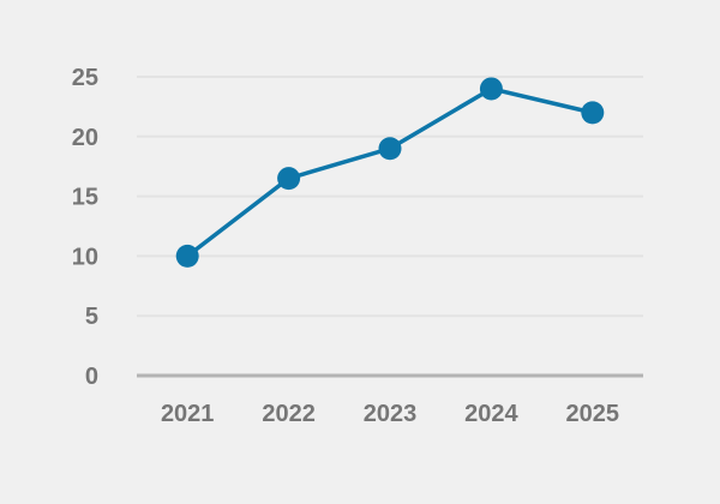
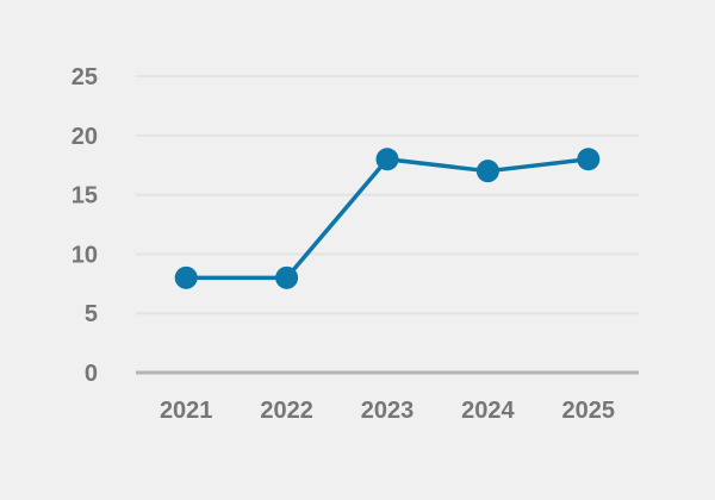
2021: 10 -> 8
2022: 16 -> 8
2023: 19 -> 18
2024: 24 -> 17
2025: 22 -> 18
